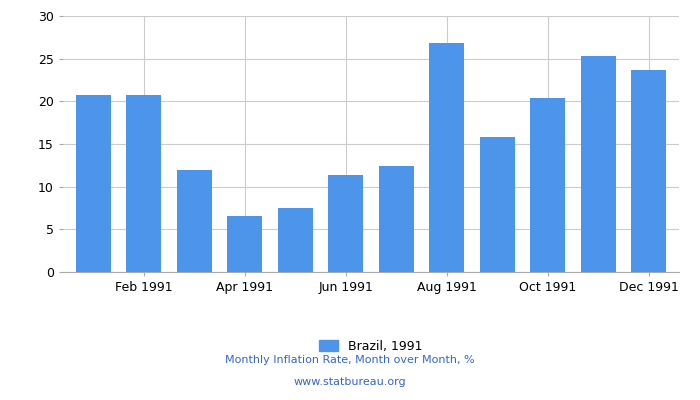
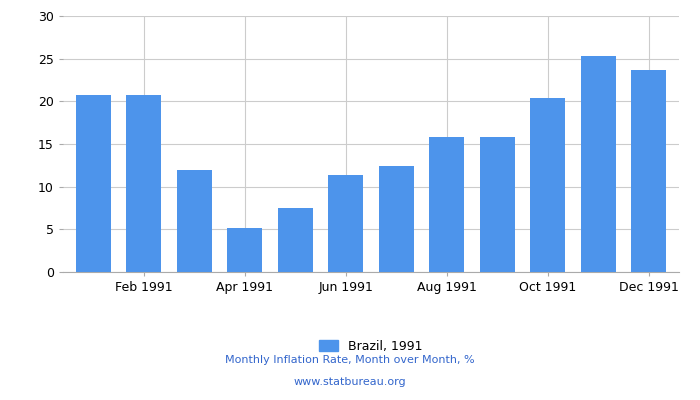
Apr 1991: 6.6 -> 5.1
Aug 1991: 26.8 -> 15.8
